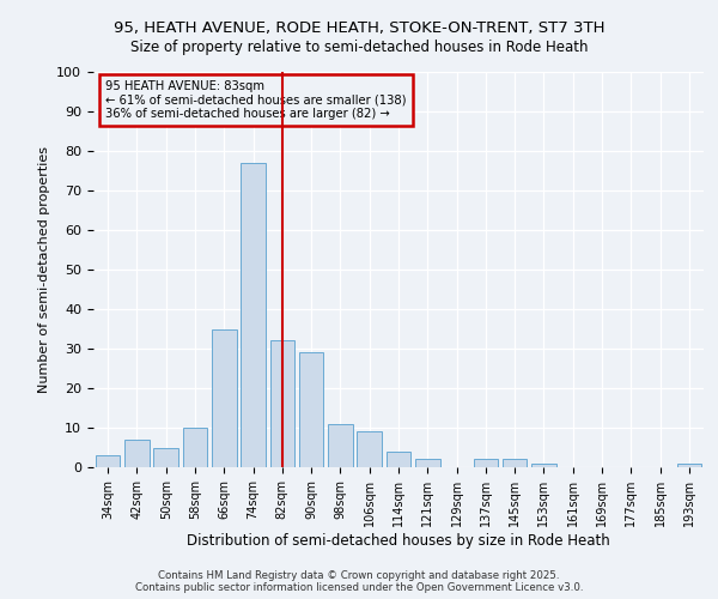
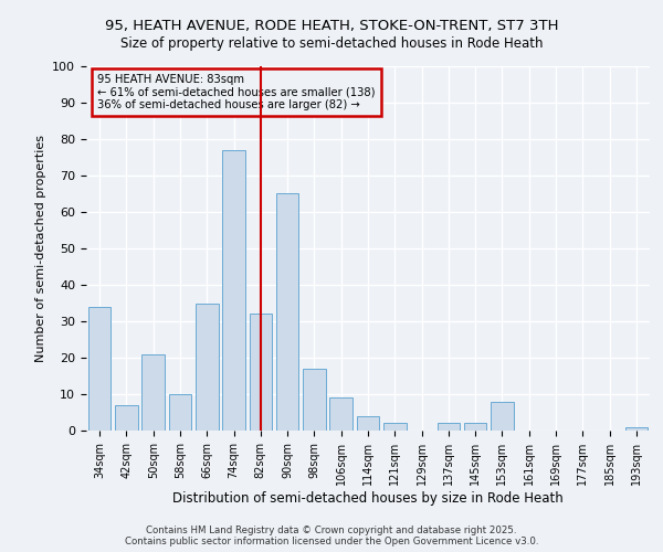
34sqm: 3 -> 34
50sqm: 5 -> 21
90sqm: 29 -> 65
98sqm: 11 -> 17
153sqm: 1 -> 8
